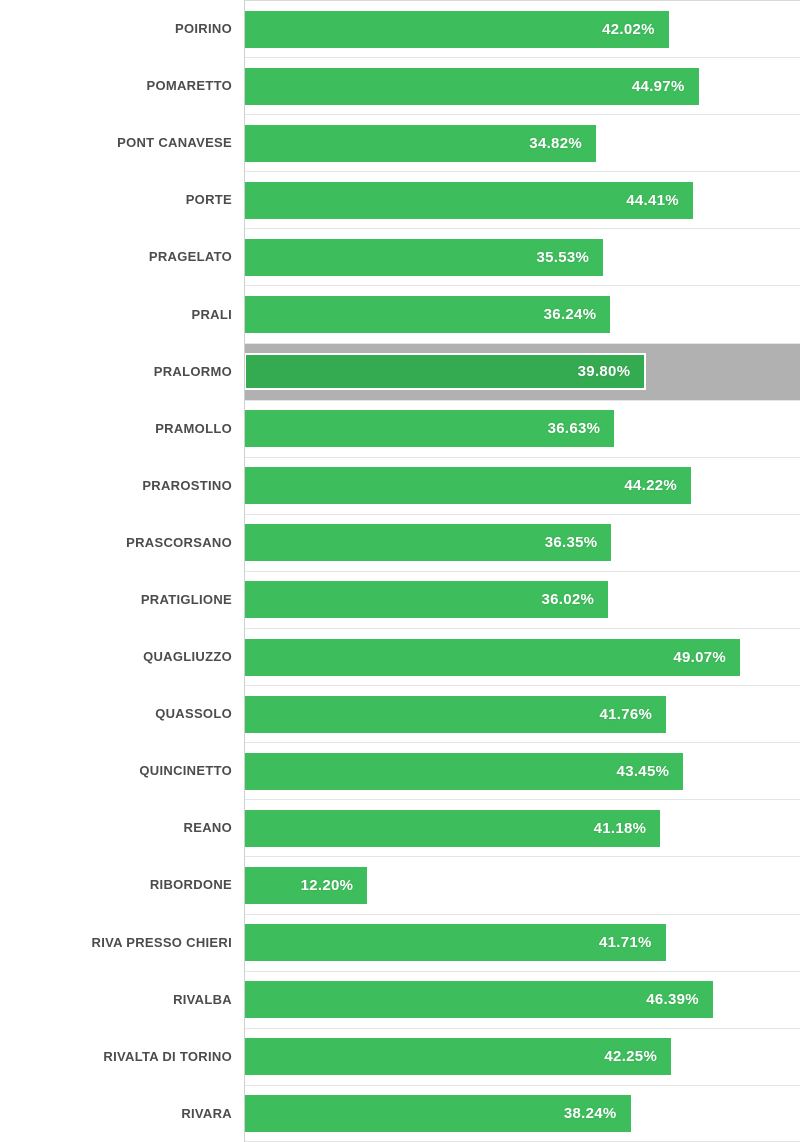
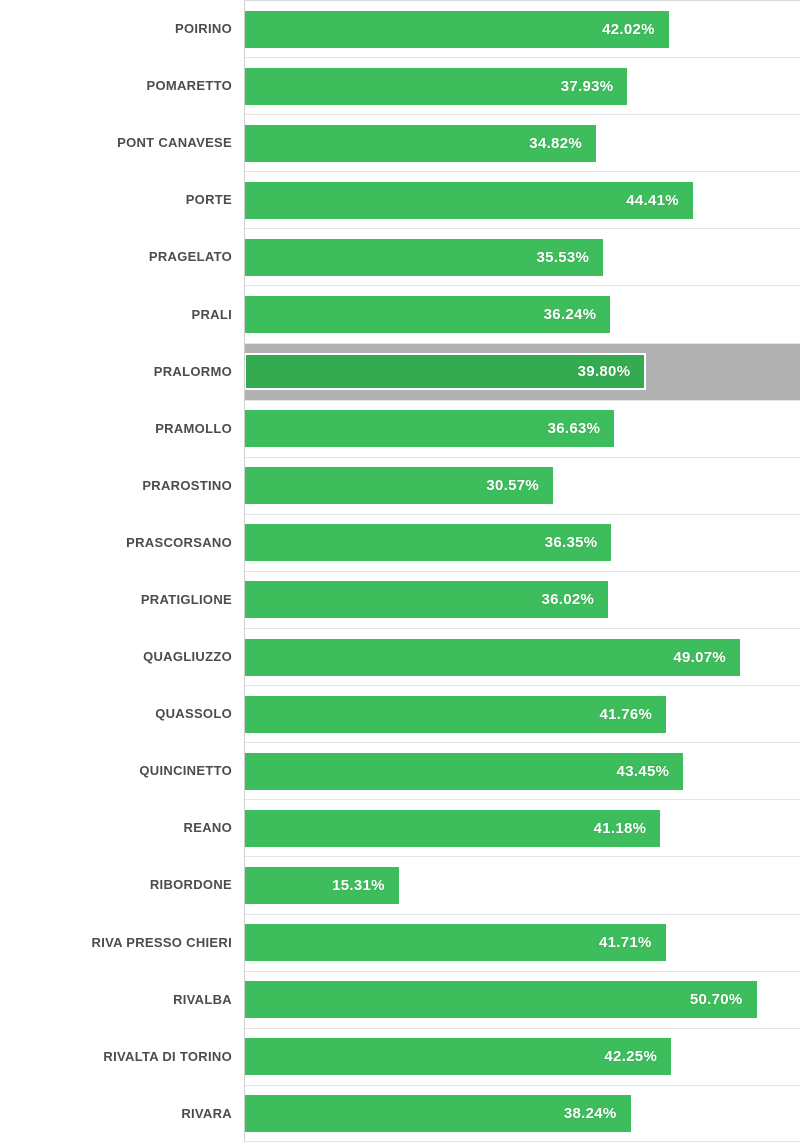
POMARETTO: 44.97% -> 37.93%
PRAROSTINO: 44.22% -> 30.57%
RIBORDONE: 12.20% -> 15.31%
RIVALBA: 46.39% -> 50.70%
